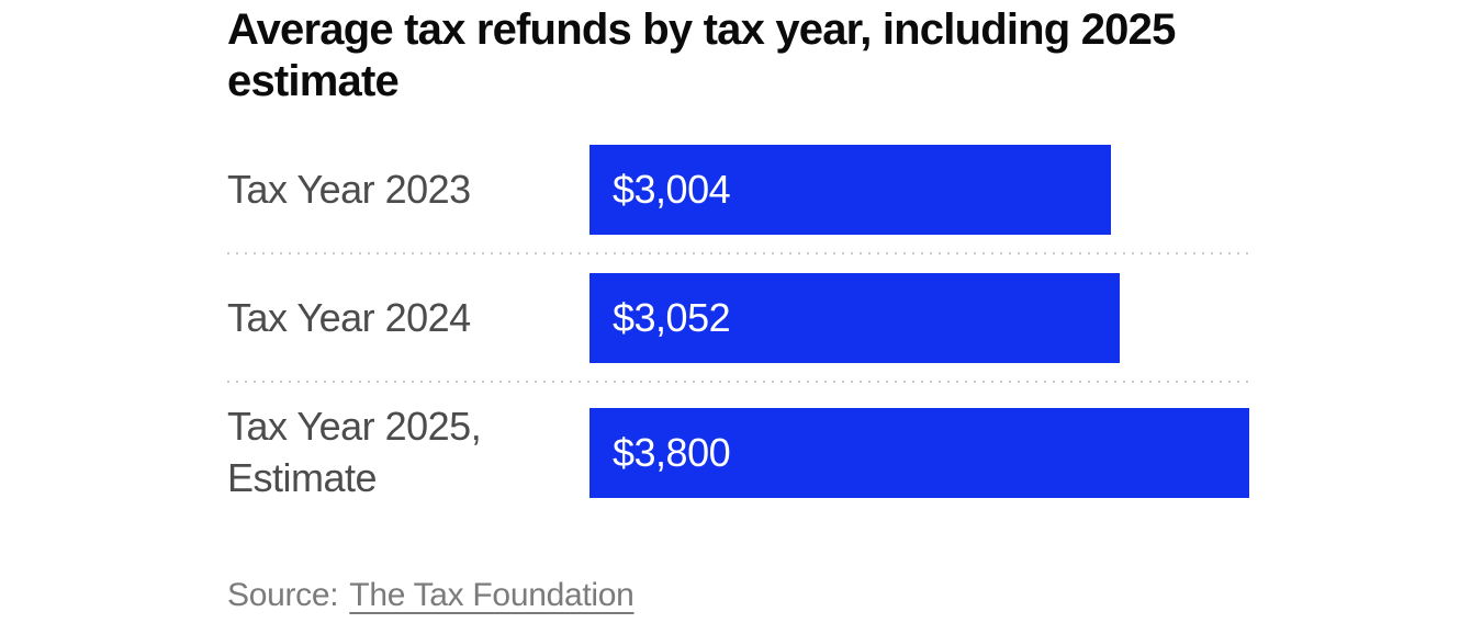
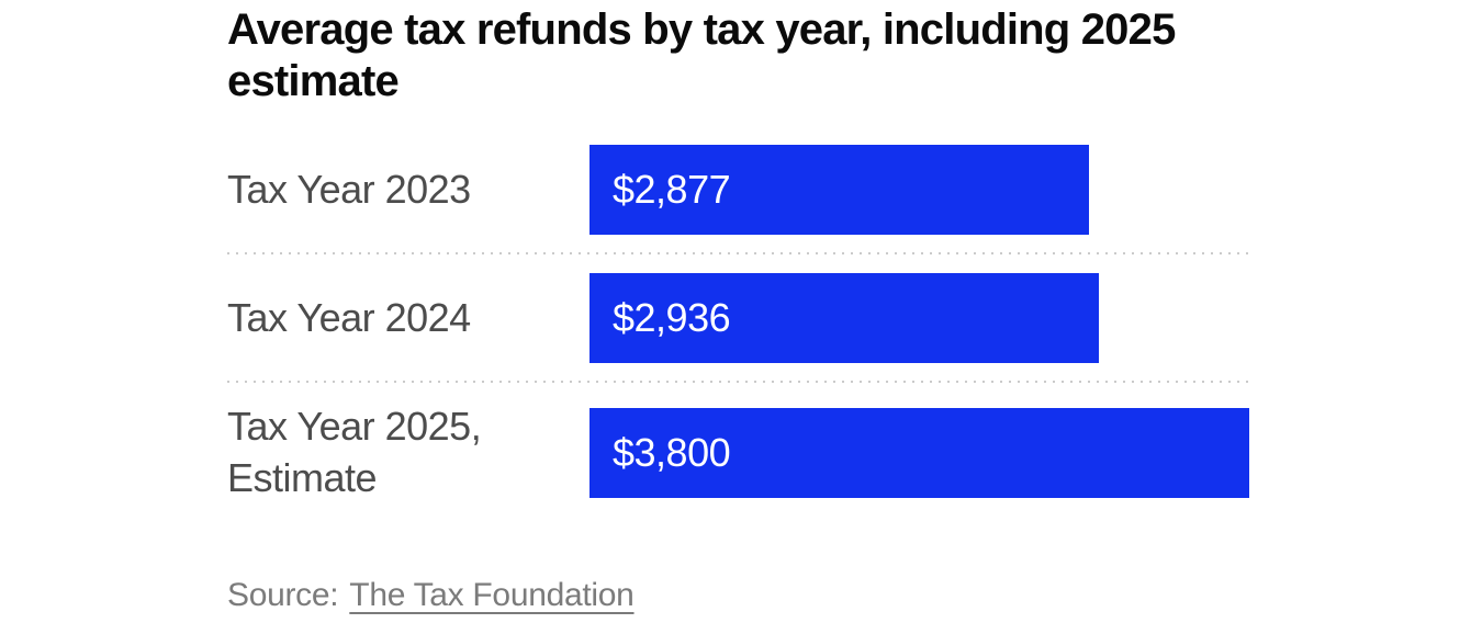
Tax Year 2023: $3,004 -> $2,877
Tax Year 2024: $3,052 -> $2,936
